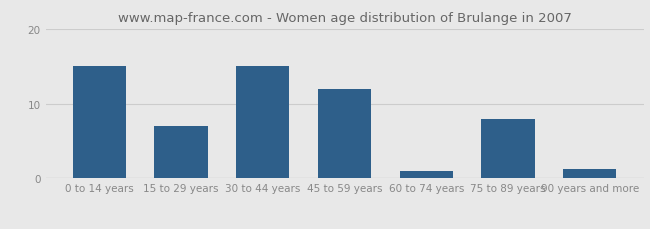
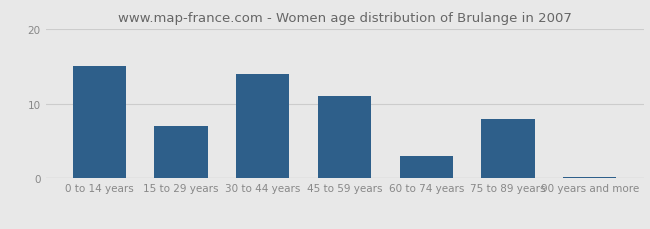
30 to 44 years: 15.0 -> 14.0
45 to 59 years: 12.0 -> 11.0
60 to 74 years: 1.0 -> 3.0
90 years and more: 1.2 -> 0.2
